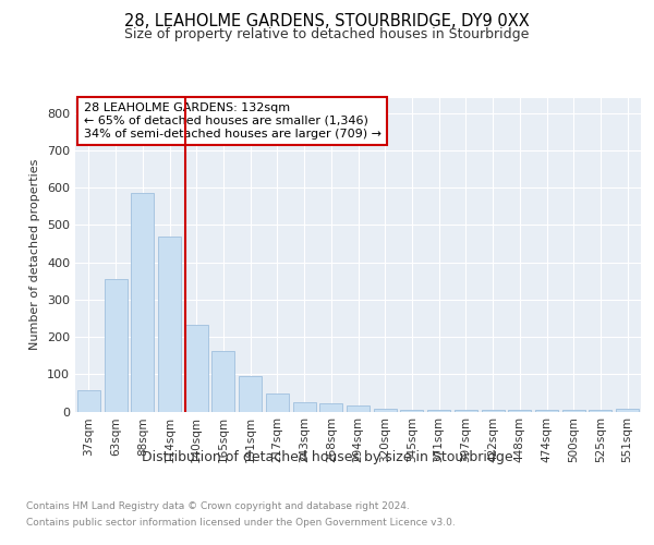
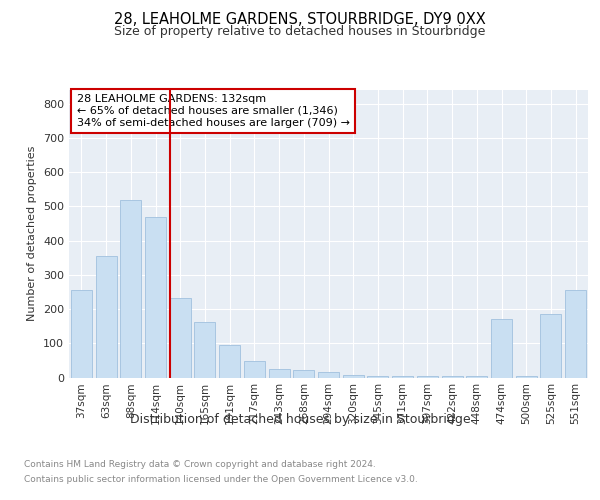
37sqm: 57 -> 255
88sqm: 585 -> 520
474sqm: 3 -> 170
525sqm: 3 -> 185
551sqm: 6 -> 255
